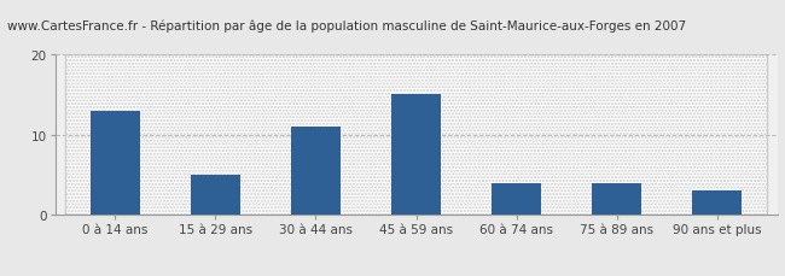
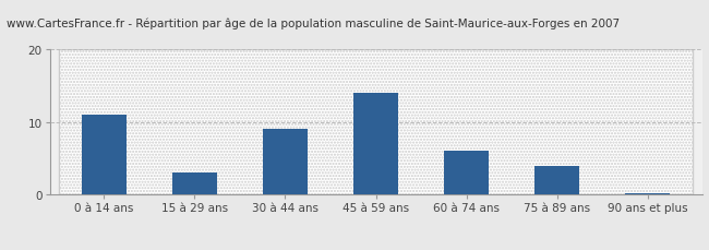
0 à 14 ans: 13.0 -> 11.0
15 à 29 ans: 5.0 -> 3.0
30 à 44 ans: 11.0 -> 9.0
45 à 59 ans: 15.0 -> 14.0
60 à 74 ans: 4.0 -> 6.0
90 ans et plus: 3.0 -> 0.2
